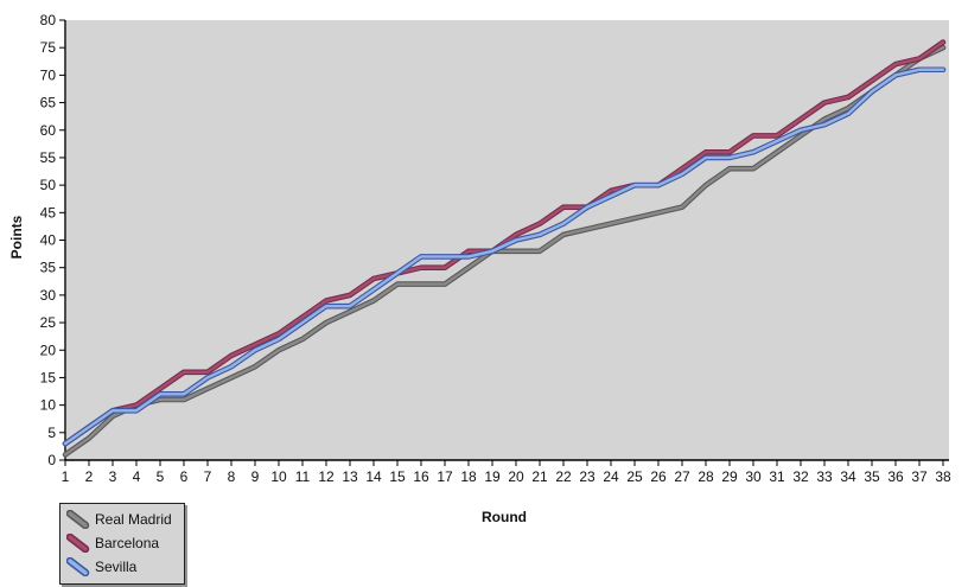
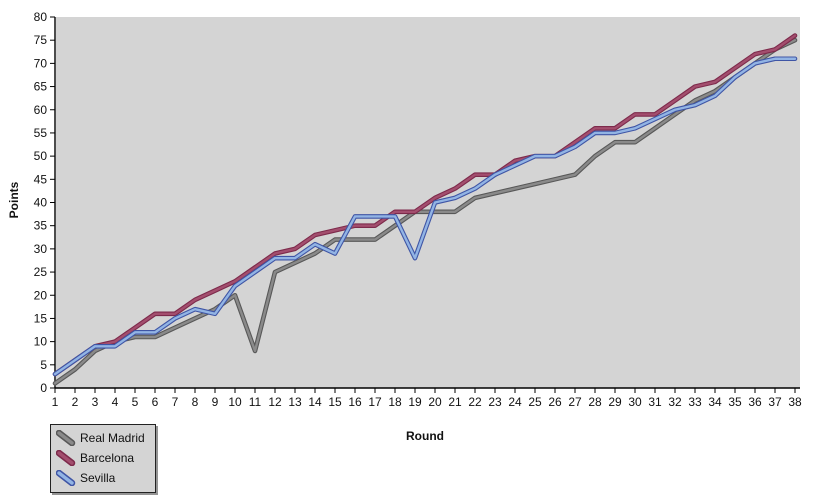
Sevilla/9: 20 -> 16
Real Madrid/11: 22 -> 8
Sevilla/15: 34 -> 29
Sevilla/19: 38 -> 28
